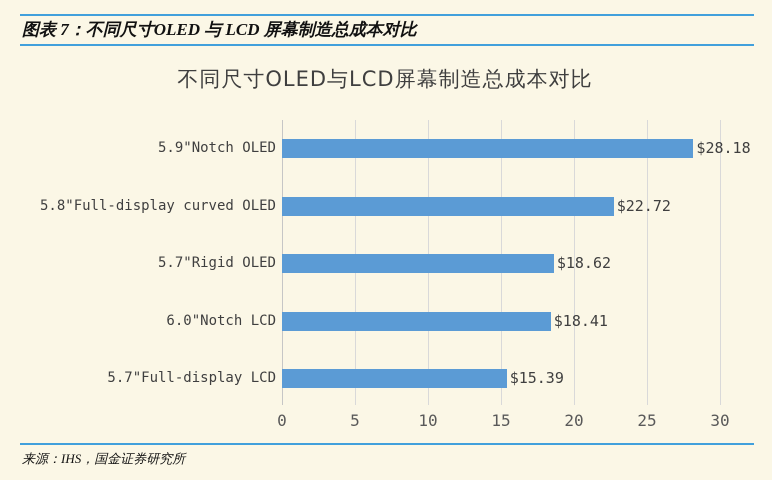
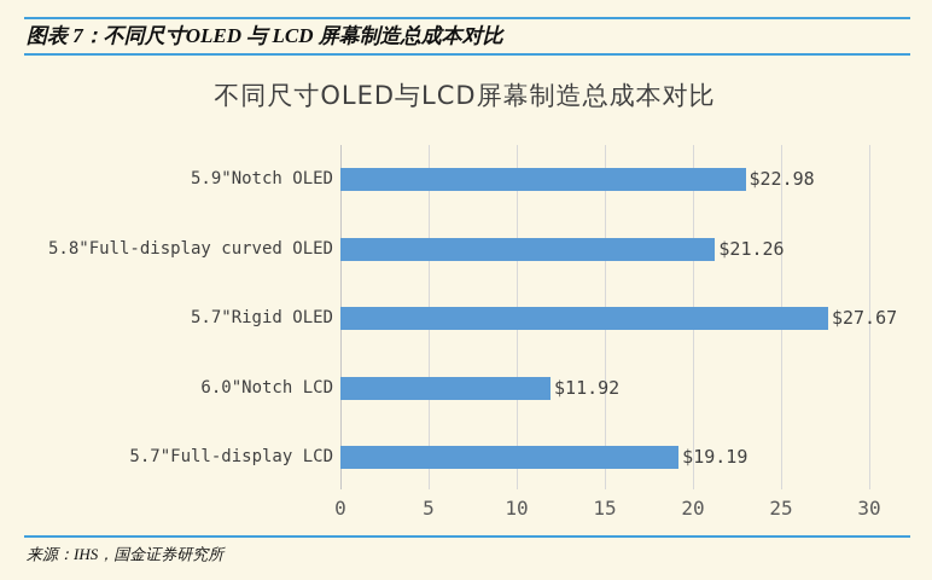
5.9"Notch OLED: $28.18 -> $22.98
5.8"Full-display curved OLED: $22.72 -> $21.26
5.7"Rigid OLED: $18.62 -> $27.67
6.0"Notch LCD: $18.41 -> $11.92
5.7"Full-display LCD: $15.39 -> $19.19
